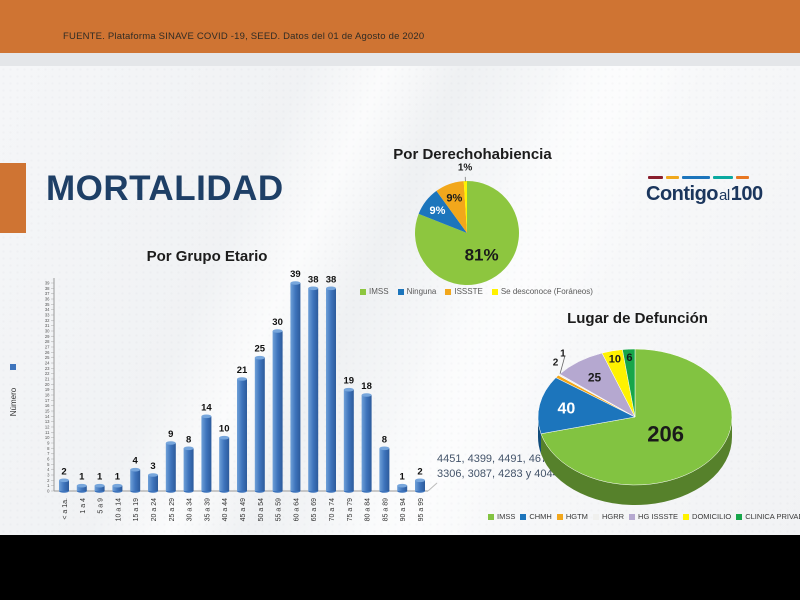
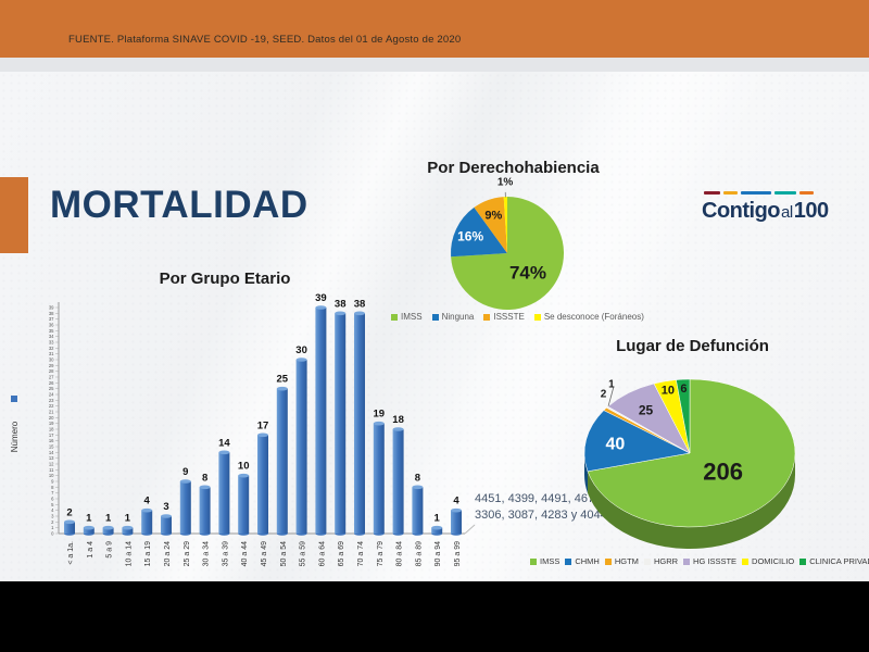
Por Grupo Etario/45 a 49: 21 -> 17
Por Grupo Etario/95 a 99: 2 -> 4
Por Derechohabiencia/IMSS: 81% -> 74%
Por Derechohabiencia/Ninguna: 9% -> 16%
